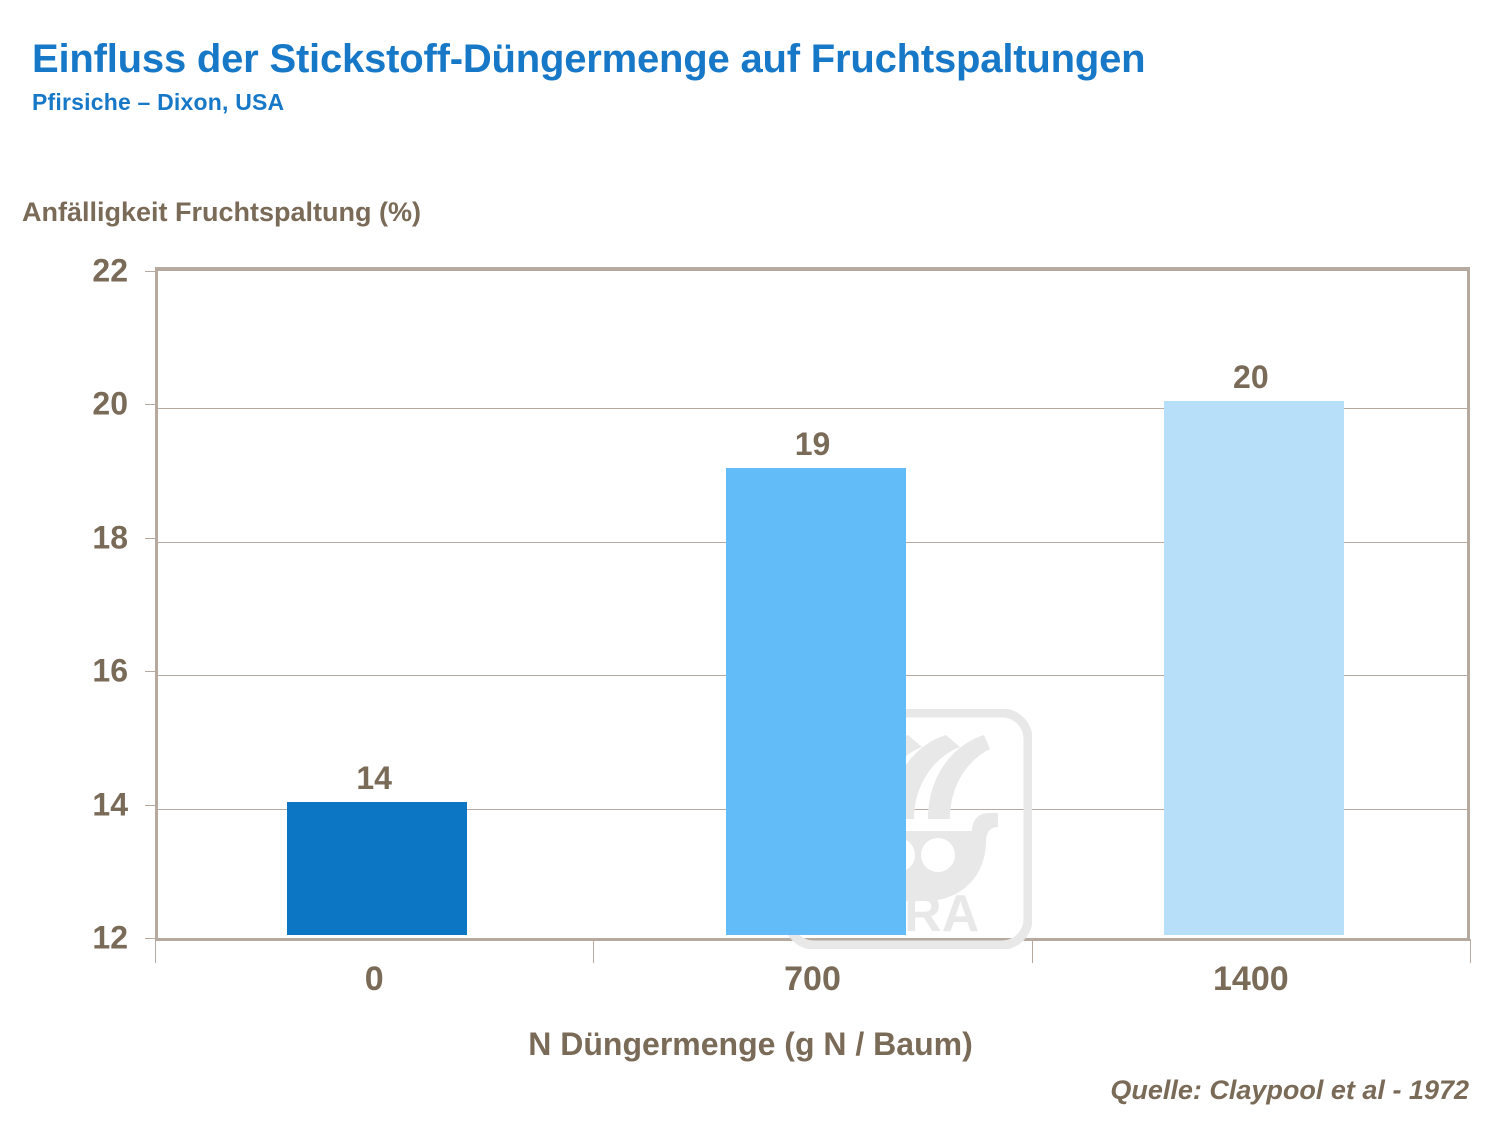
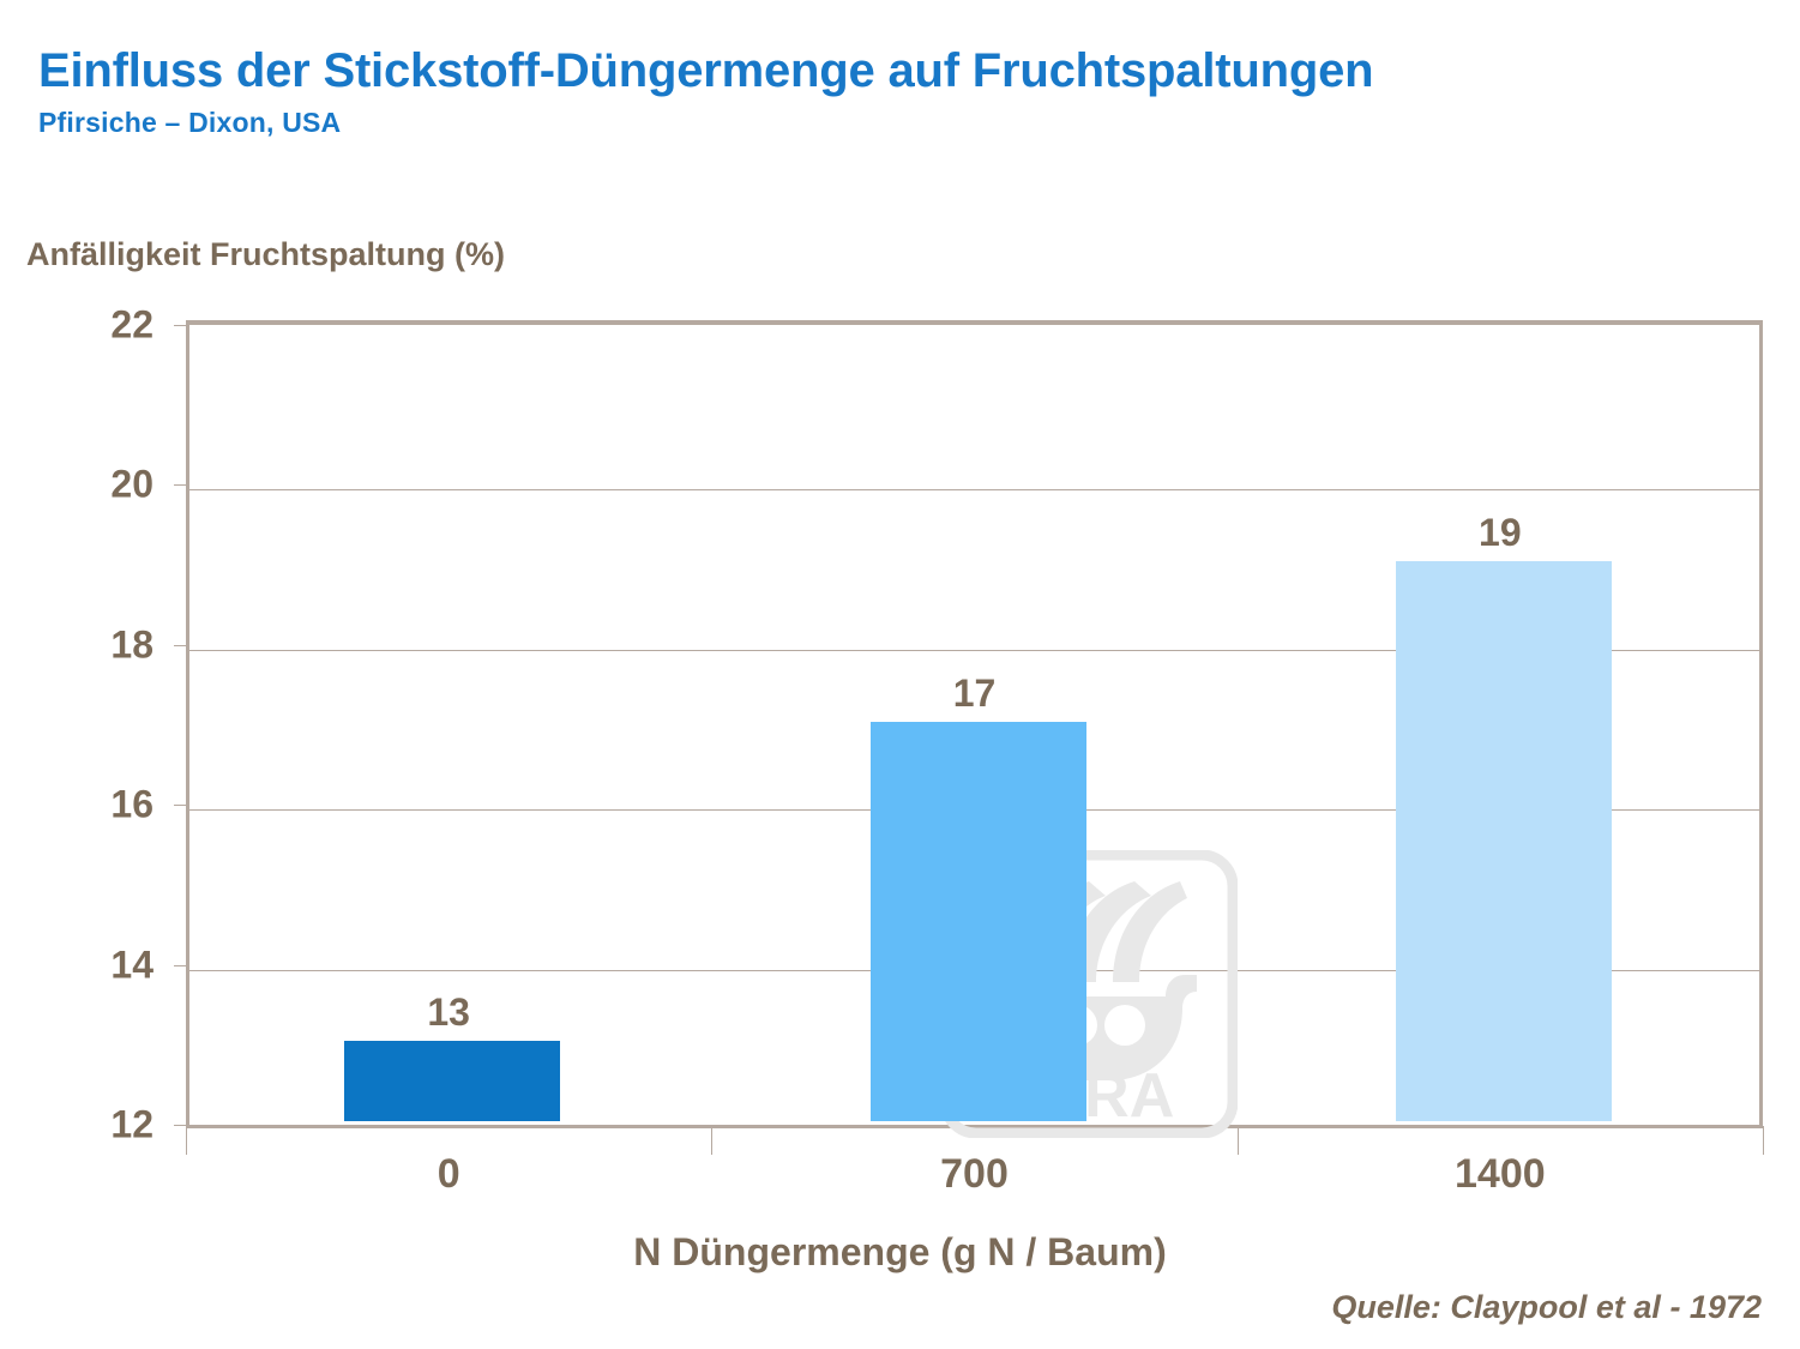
0: 14 -> 13
700: 19 -> 17
1400: 20 -> 19
